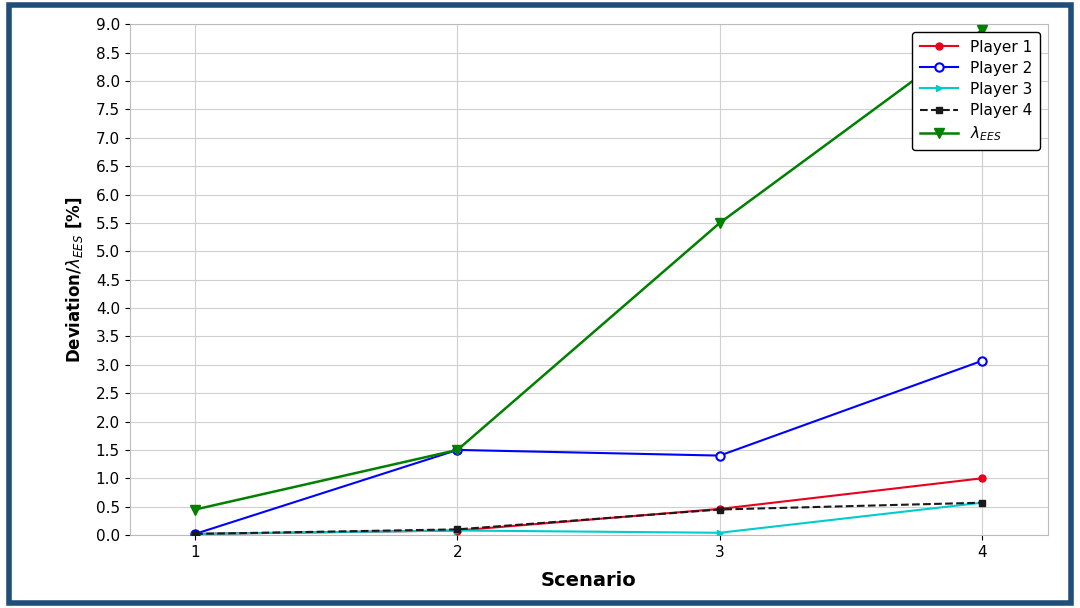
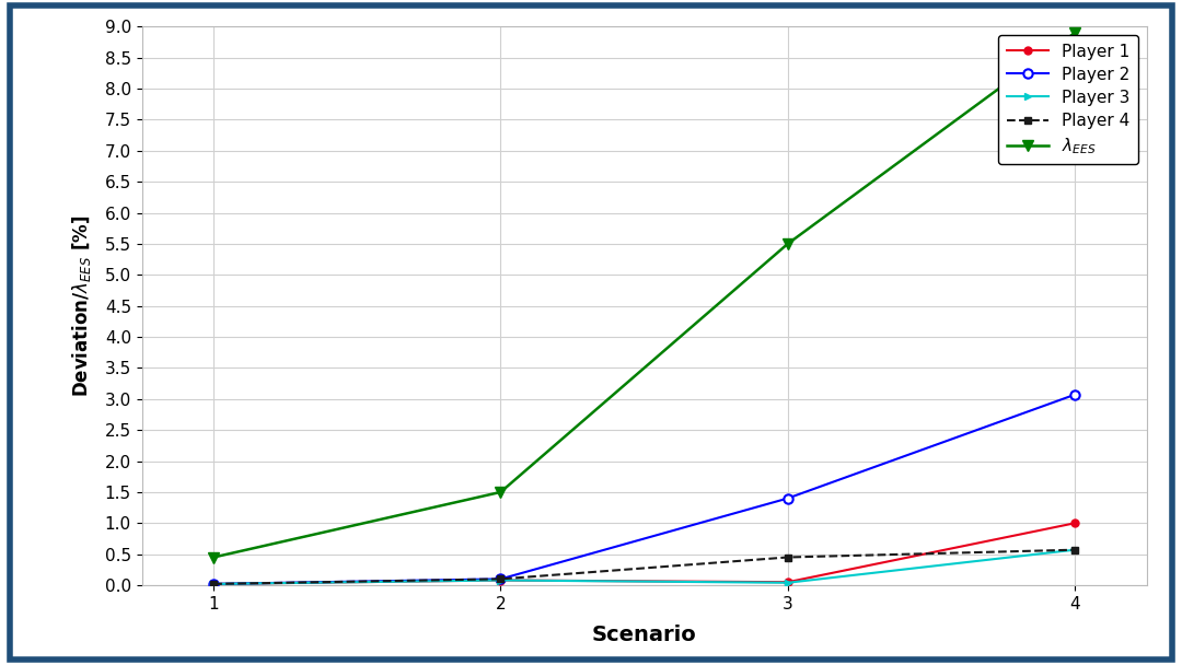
Player 2/2: 1.50 -> 0.10
Player 1/3: 0.46 -> 0.05
